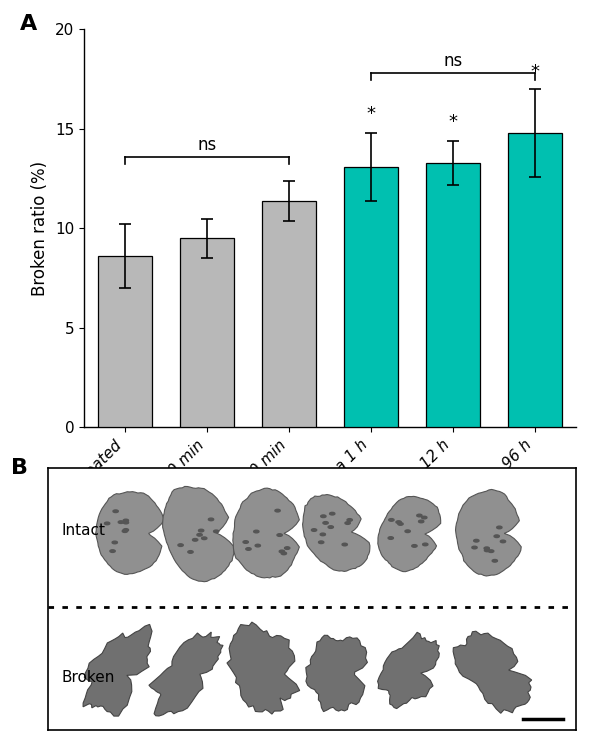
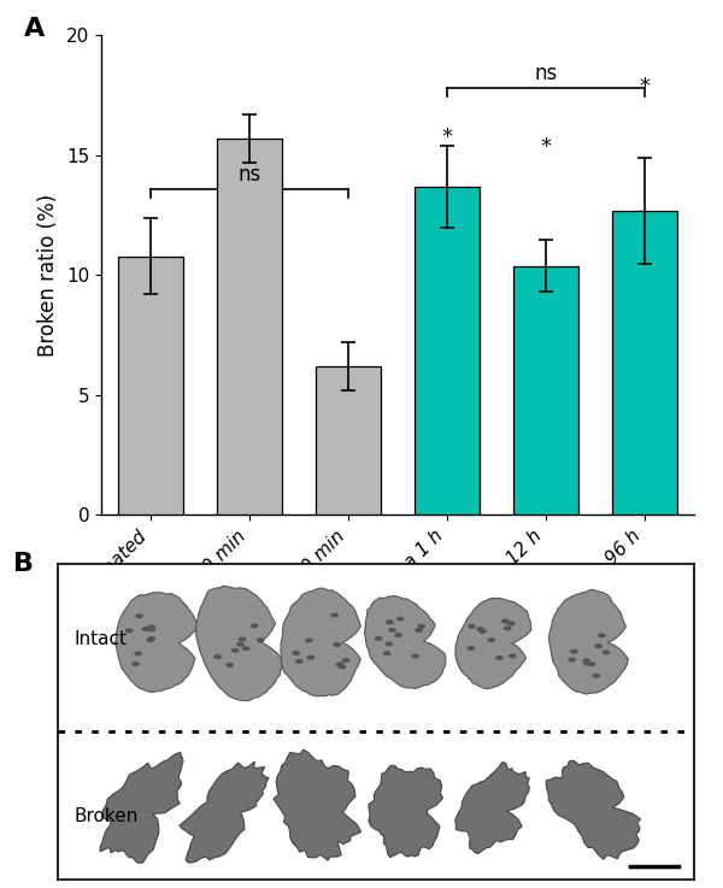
Untreated: 8.6 -> 10.8
Plasma 10 min: 9.5 -> 15.7
Plasma 30 min: 11.4 -> 6.2
Plasma 1 h: 13.1 -> 13.7
Plasma 12 h: 13.3 -> 10.4
Plasma 96 h: 14.8 -> 12.7
